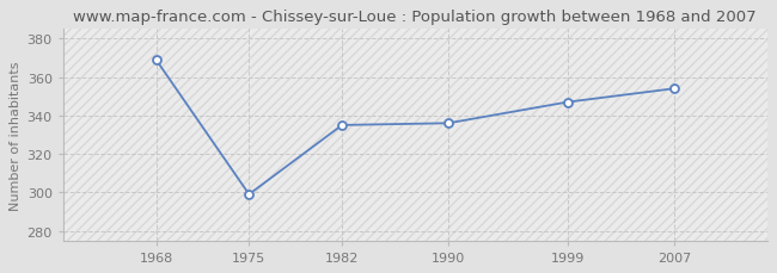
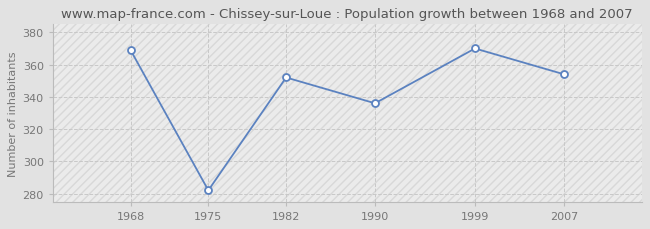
1975: 299 -> 282
1982: 335 -> 352
1999: 347 -> 370
